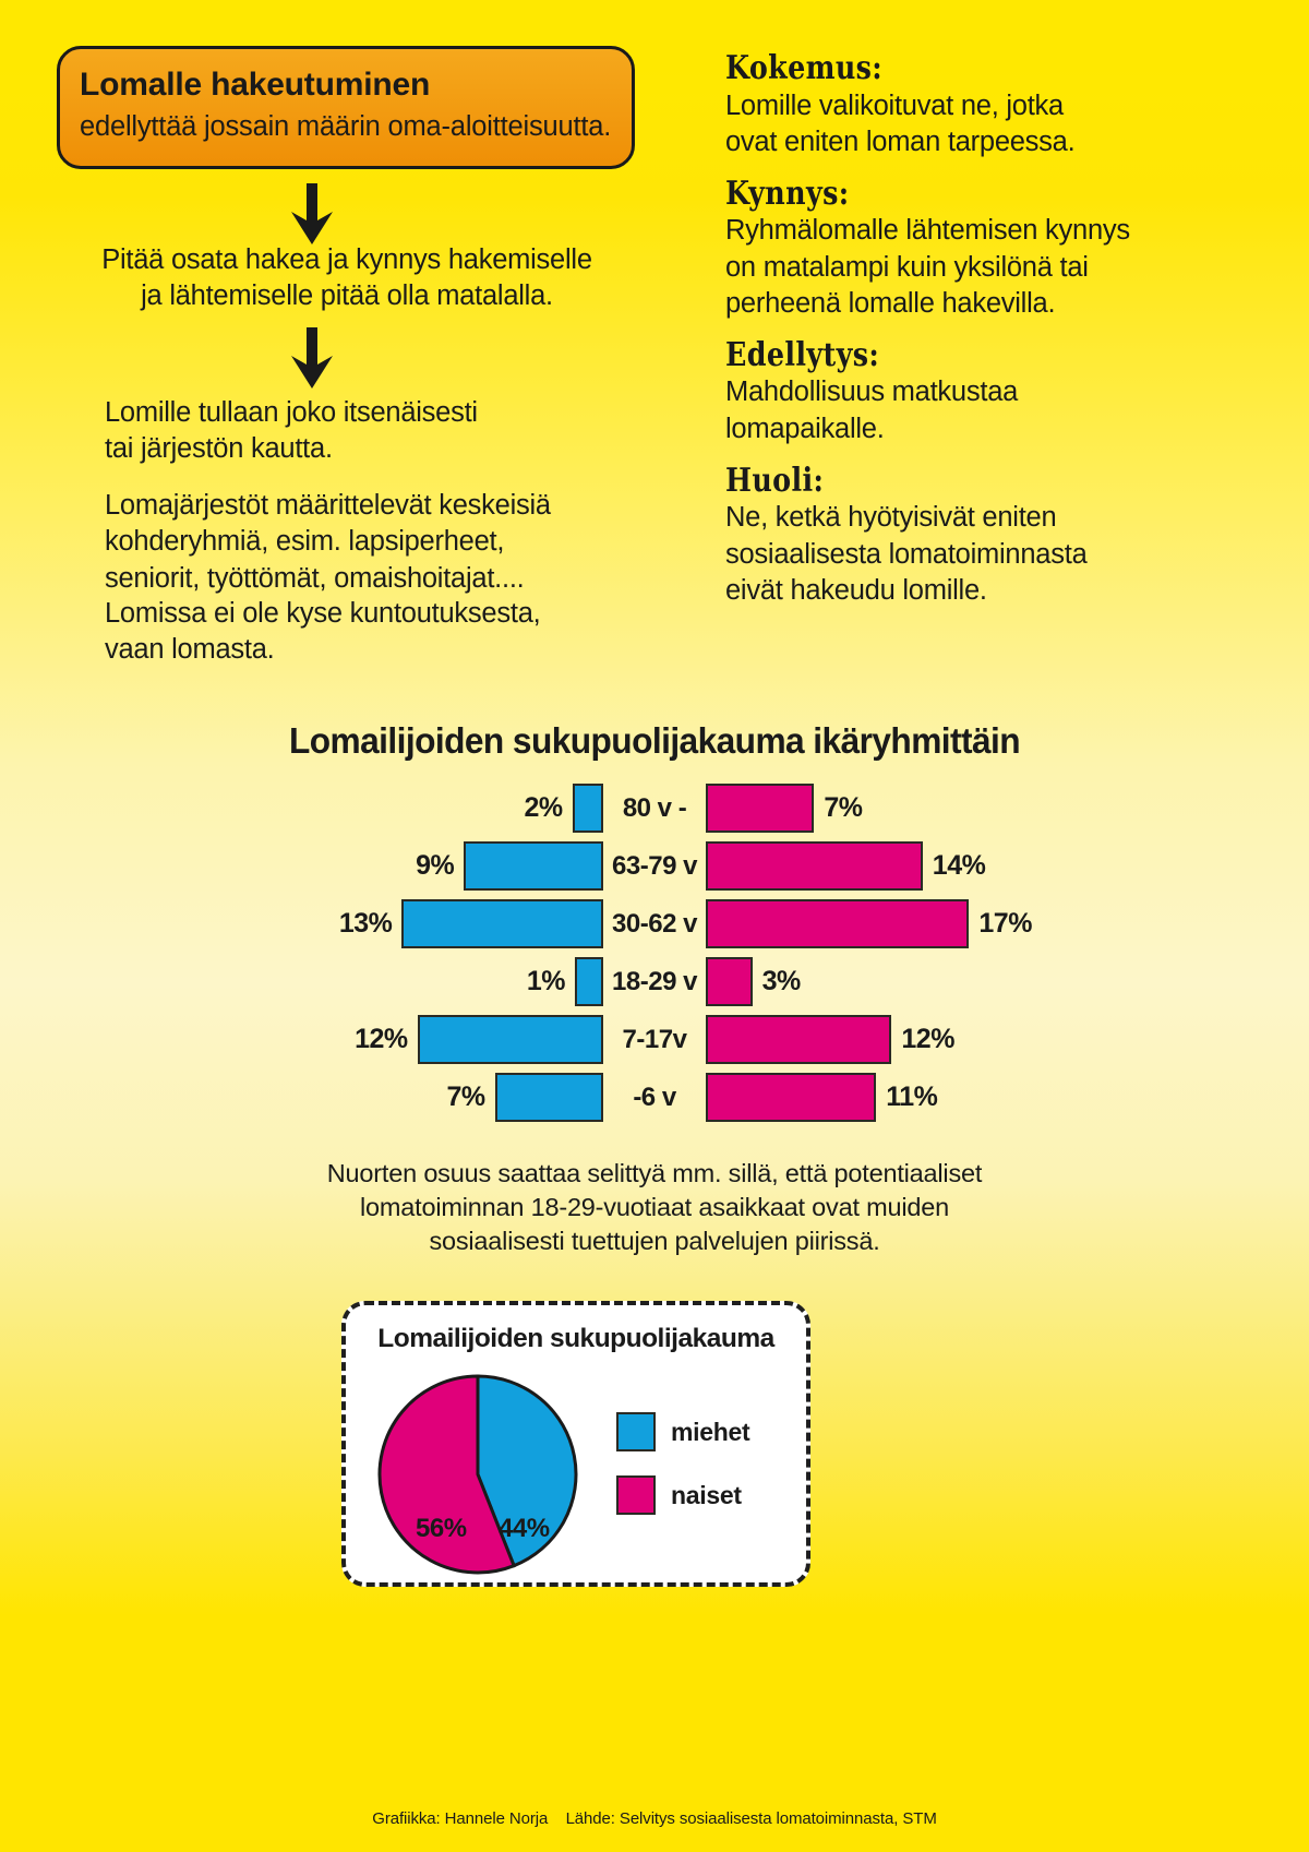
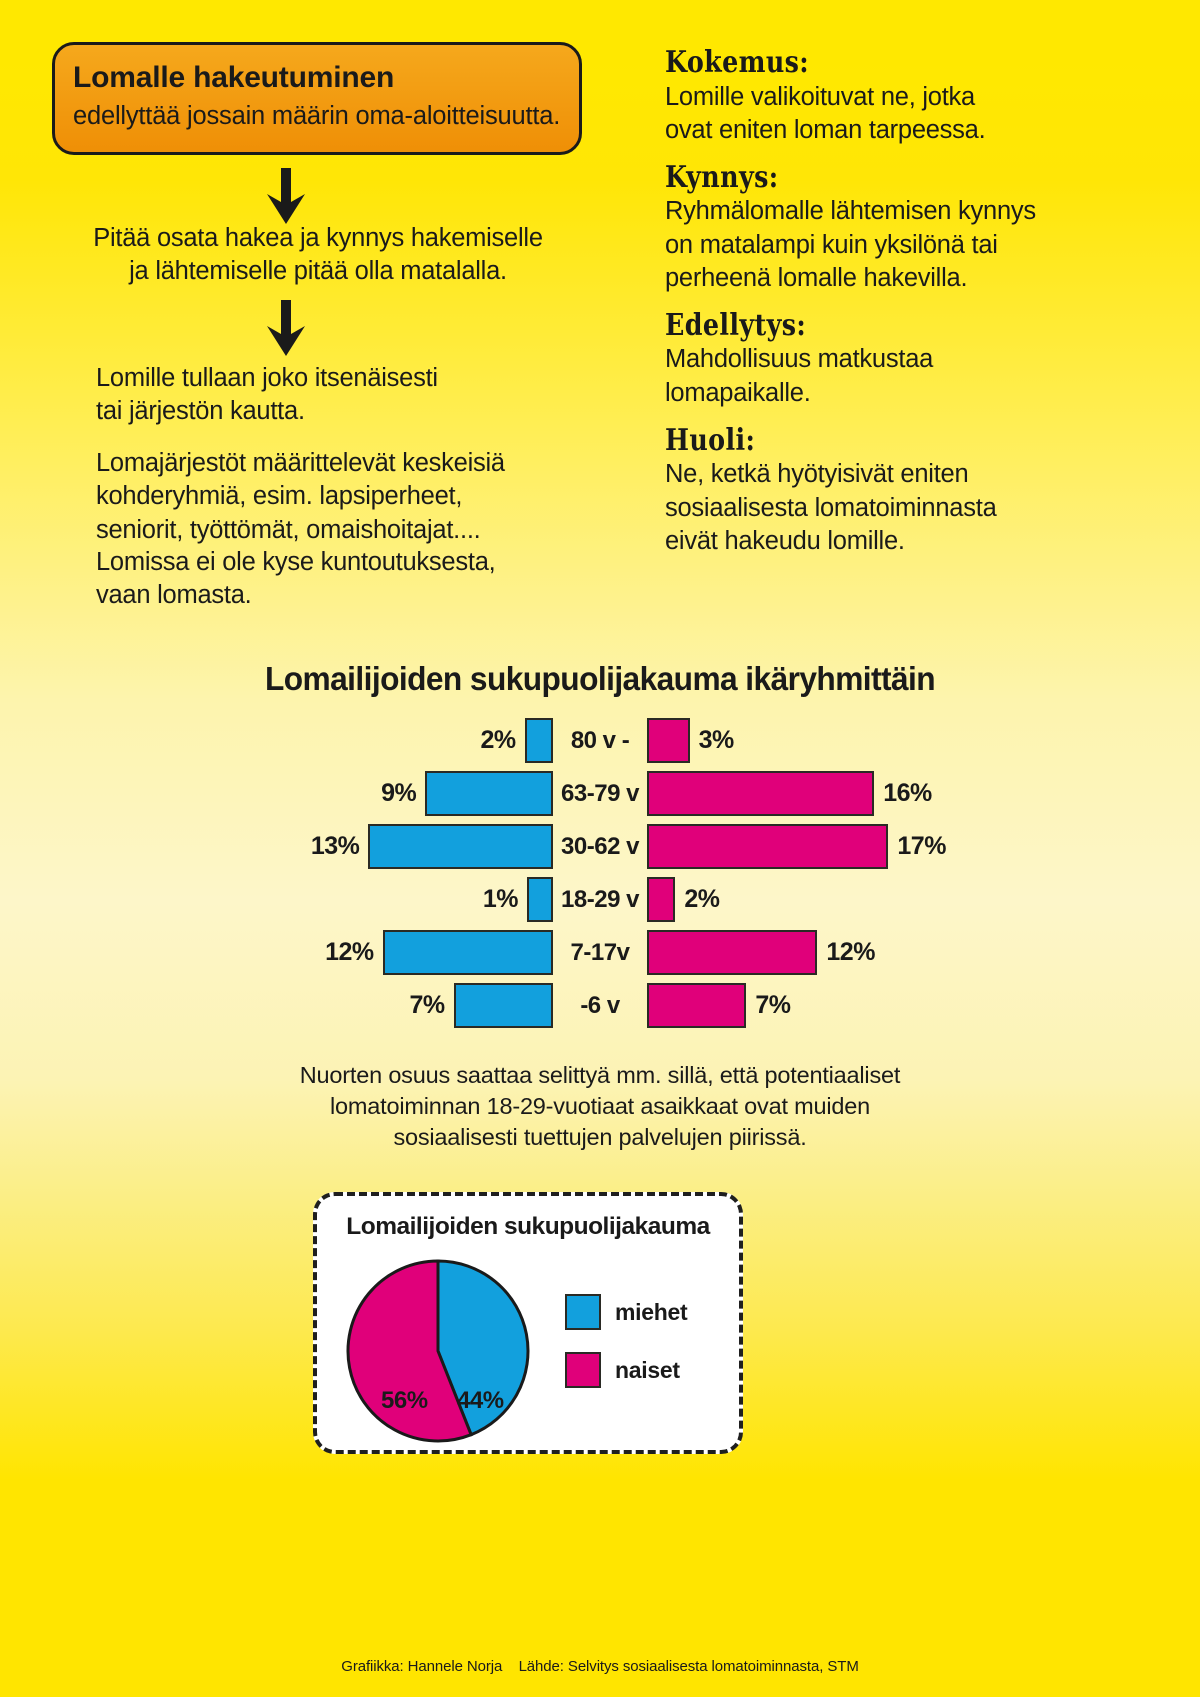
naiset/80 v -: 7% -> 3%
naiset/63-79 v: 14% -> 16%
naiset/18-29 v: 3% -> 2%
naiset/-6 v: 11% -> 7%
